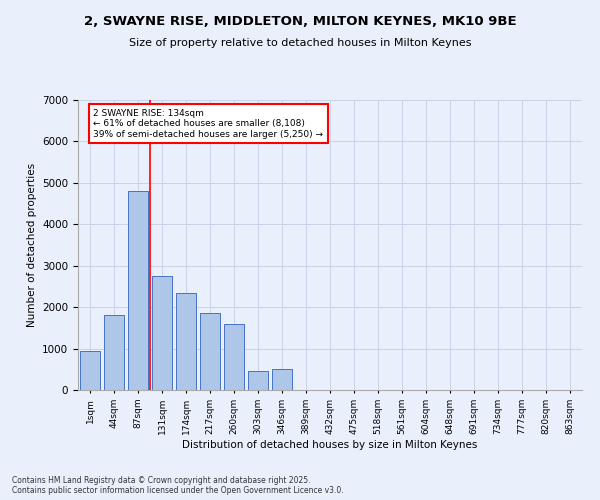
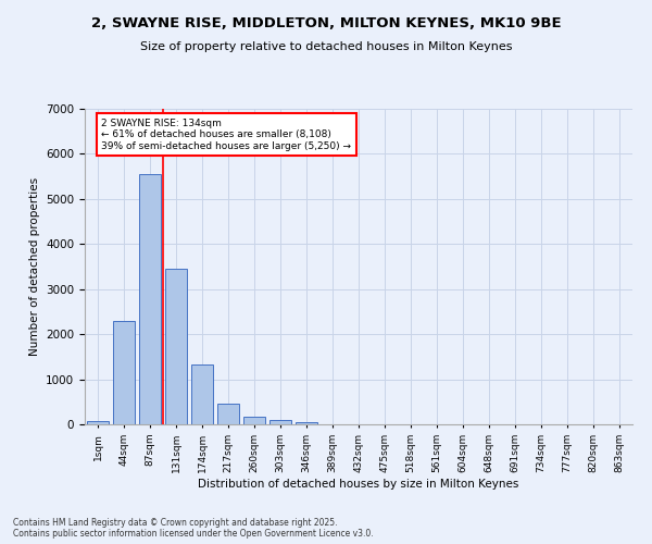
1sqm: 950 -> 80
44sqm: 1800 -> 2300
87sqm: 4800 -> 5550
131sqm: 2750 -> 3450
174sqm: 2350 -> 1320
217sqm: 1850 -> 470
260sqm: 1600 -> 170
303sqm: 450 -> 90
346sqm: 500 -> 50
